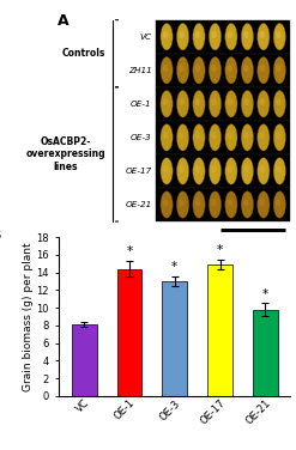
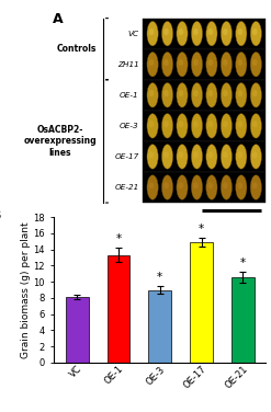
OE-1: 14.4 -> 13.3
OE-3: 13.0 -> 9.0
OE-21: 9.8 -> 10.6
